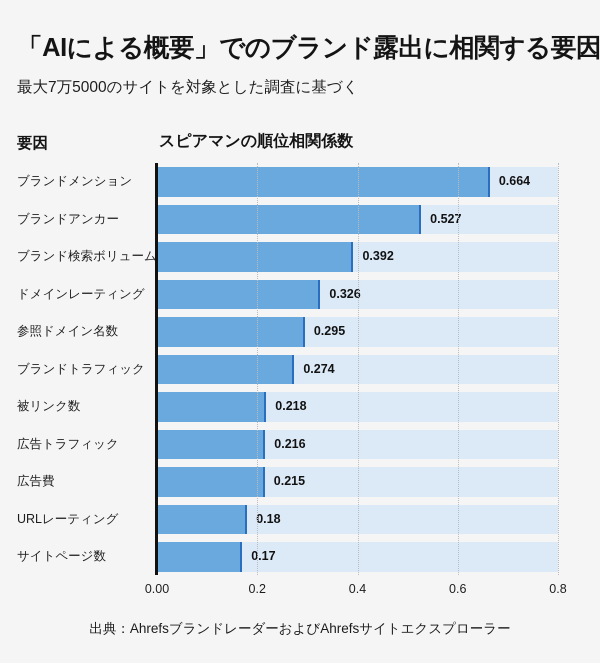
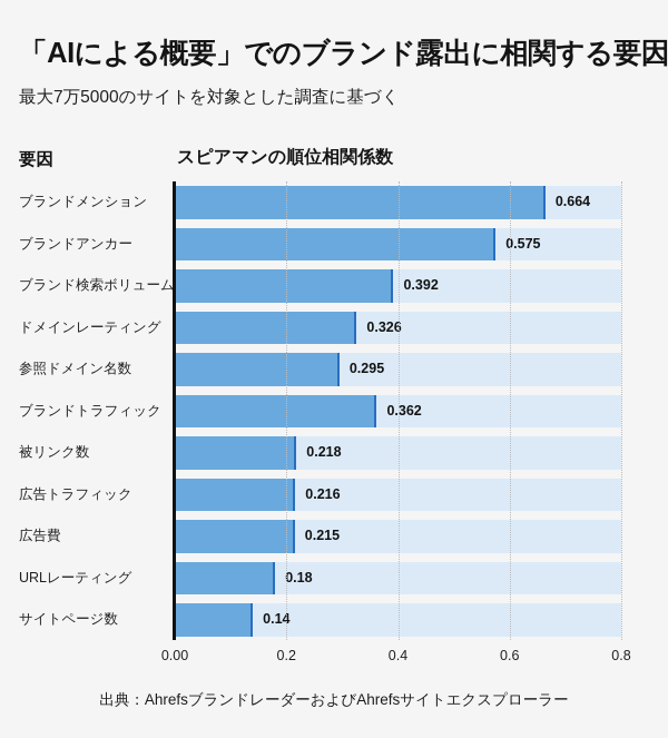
ブランドアンカー: 0.527 -> 0.575
ブランドトラフィック: 0.274 -> 0.362
サイトページ数: 0.17 -> 0.14
